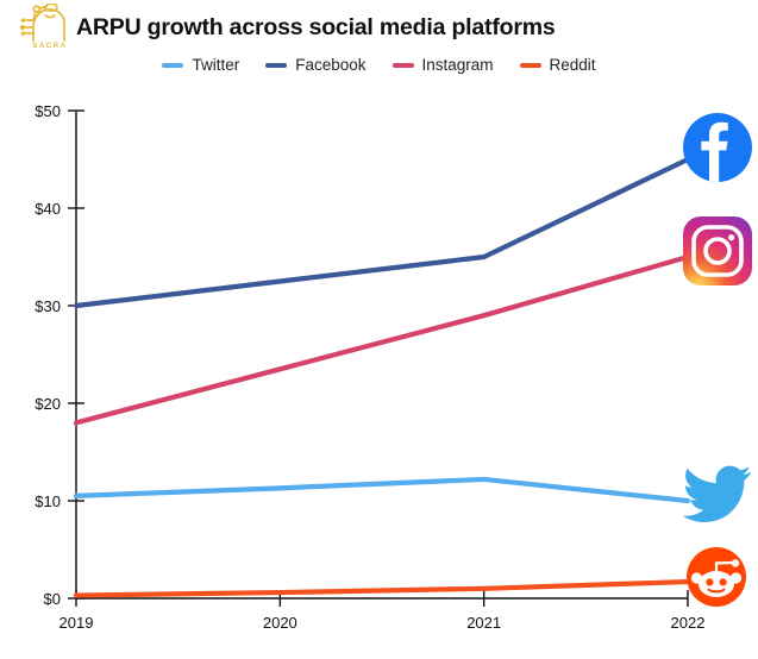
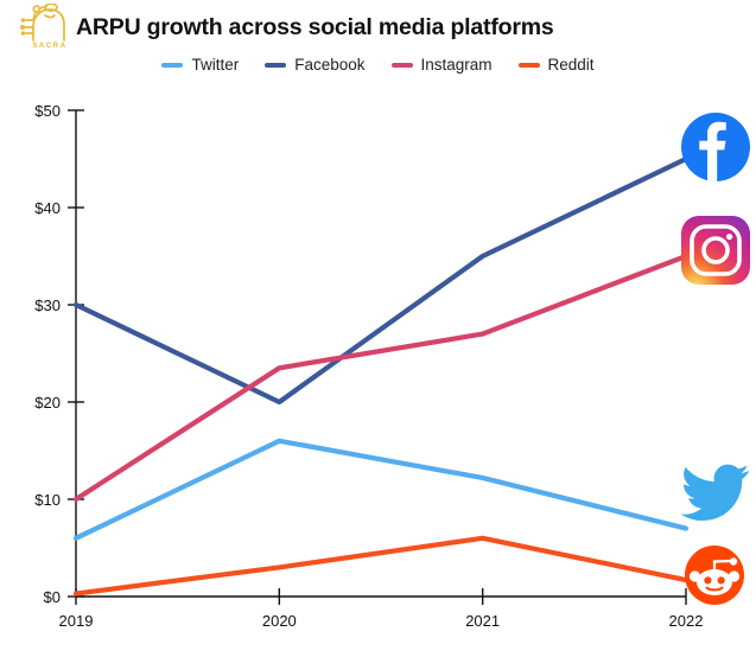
Twitter/2019: $10 -> $6
Instagram/2019: $18 -> $10
Twitter/2020: $11 -> $16
Facebook/2020: $32 -> $20
Reddit/2020: $1 -> $3
Instagram/2021: $29 -> $27
Reddit/2021: $1 -> $6
Twitter/2022: $10 -> $7
